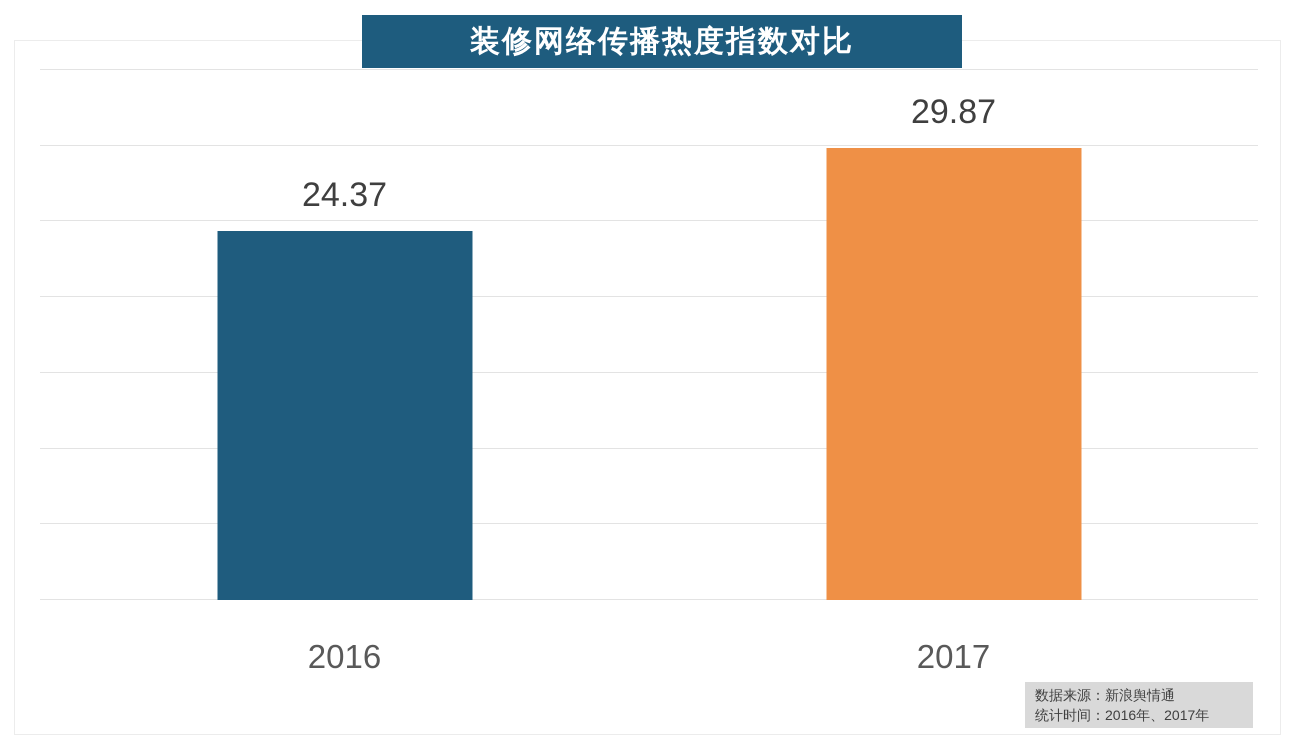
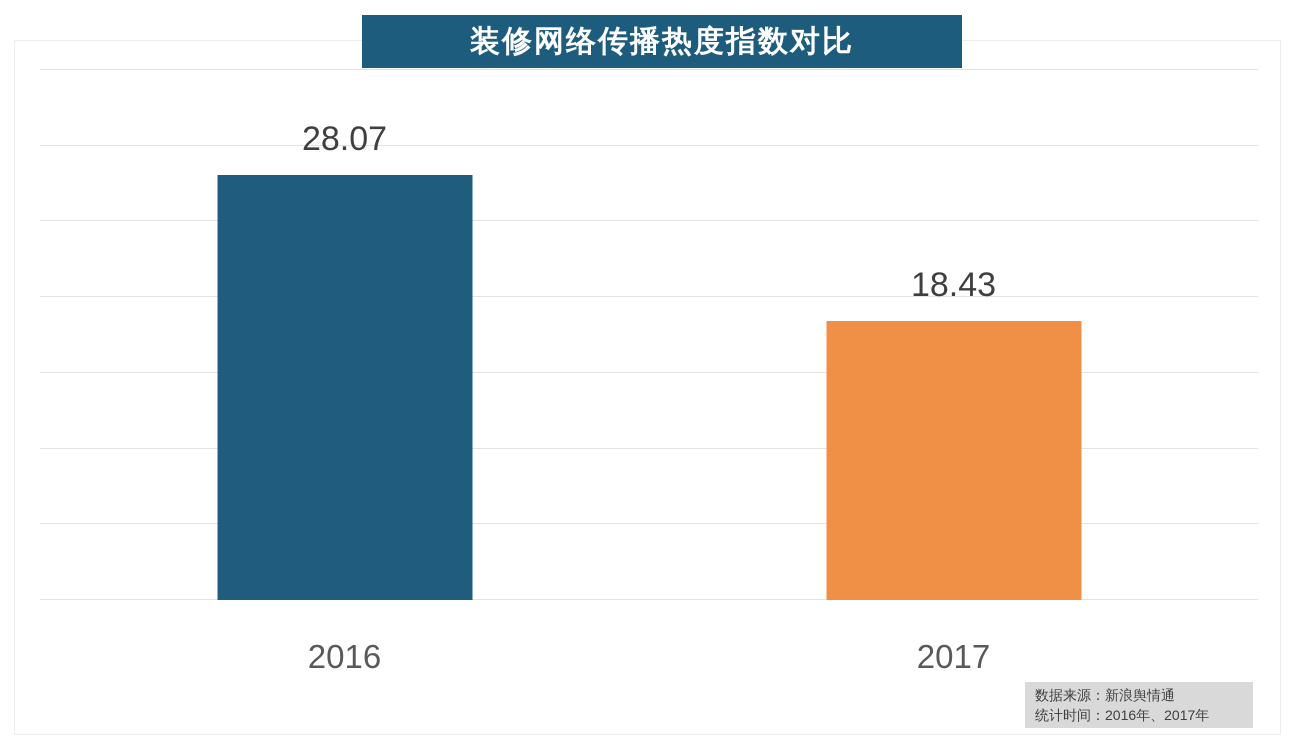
2016: 24.37 -> 28.07
2017: 29.87 -> 18.43
